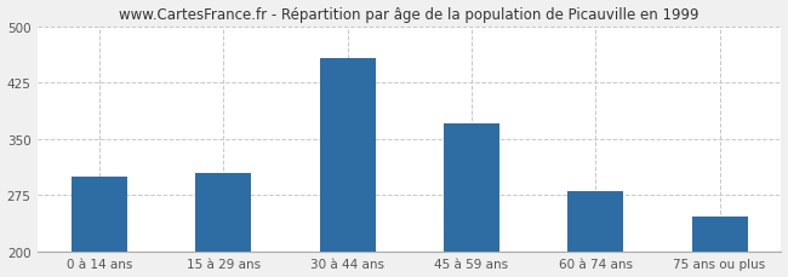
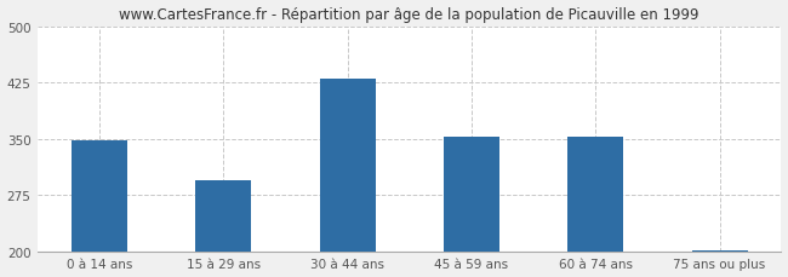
0 à 14 ans: 300 -> 348
15 à 29 ans: 304 -> 295
30 à 44 ans: 458 -> 430
45 à 59 ans: 370 -> 352
60 à 74 ans: 280 -> 353
75 ans ou plus: 246 -> 202
